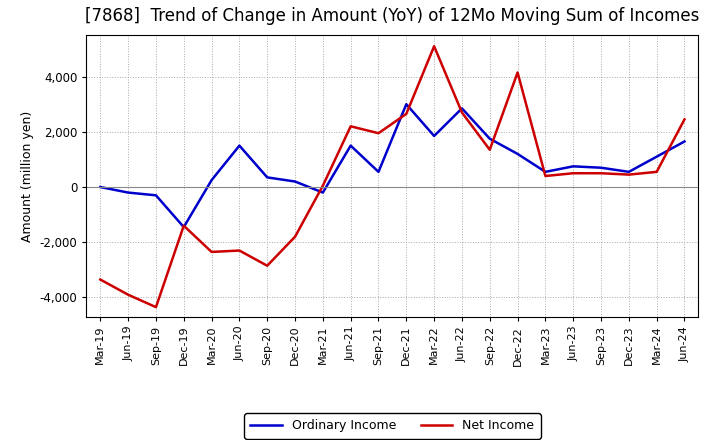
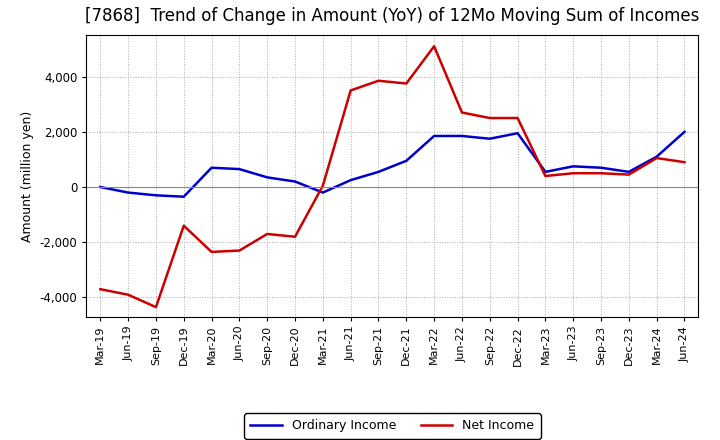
Net Income/Mar-19: -3,350 -> -3,700
Ordinary Income/Dec-19: -1,450 -> -350
Ordinary Income/Mar-20: 250 -> 700
Ordinary Income/Jun-20: 1,500 -> 650
Net Income/Sep-20: -2,850 -> -1,700
Ordinary Income/Jun-21: 1,500 -> 250
Net Income/Jun-21: 2,200 -> 3,500
Net Income/Sep-21: 1,950 -> 3,850
Ordinary Income/Dec-21: 3,000 -> 950
Net Income/Dec-21: 2,650 -> 3,750
Ordinary Income/Jun-22: 2,850 -> 1,850
Net Income/Sep-22: 1,350 -> 2,500
Ordinary Income/Dec-22: 1,200 -> 1,950
Net Income/Dec-22: 4,150 -> 2,500
Net Income/Mar-24: 550 -> 1,050
Ordinary Income/Jun-24: 1,650 -> 2,000
Net Income/Jun-24: 2,450 -> 900
